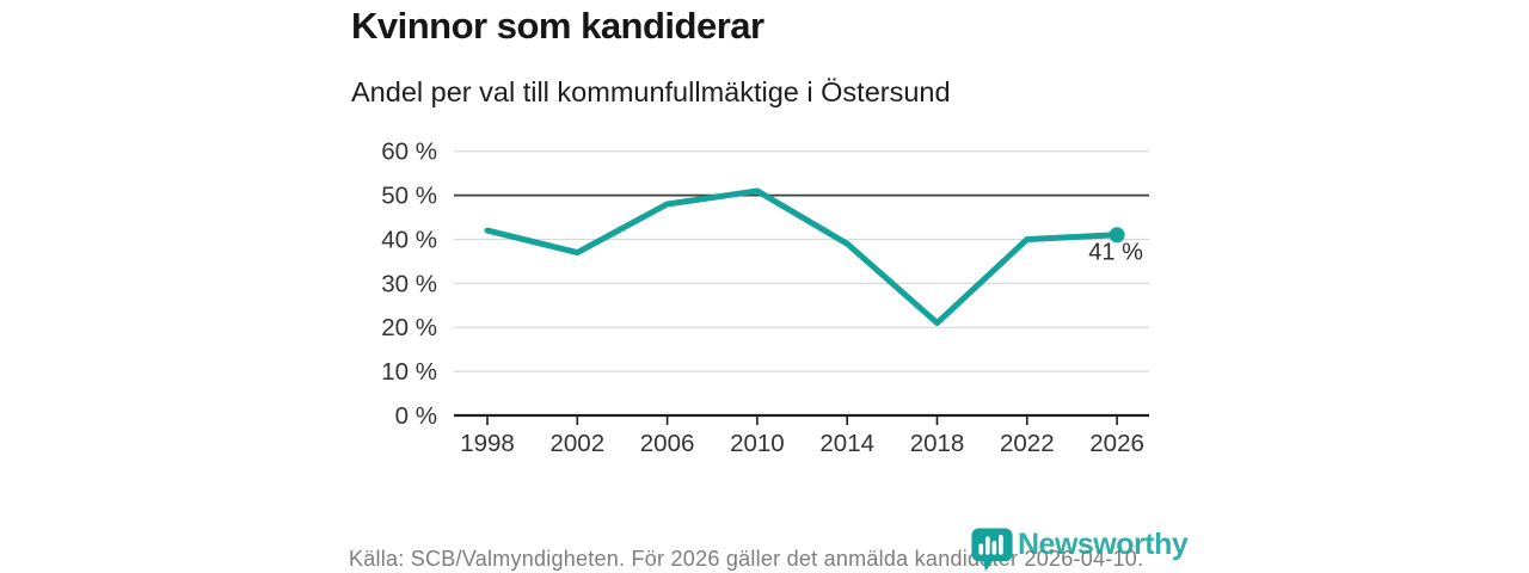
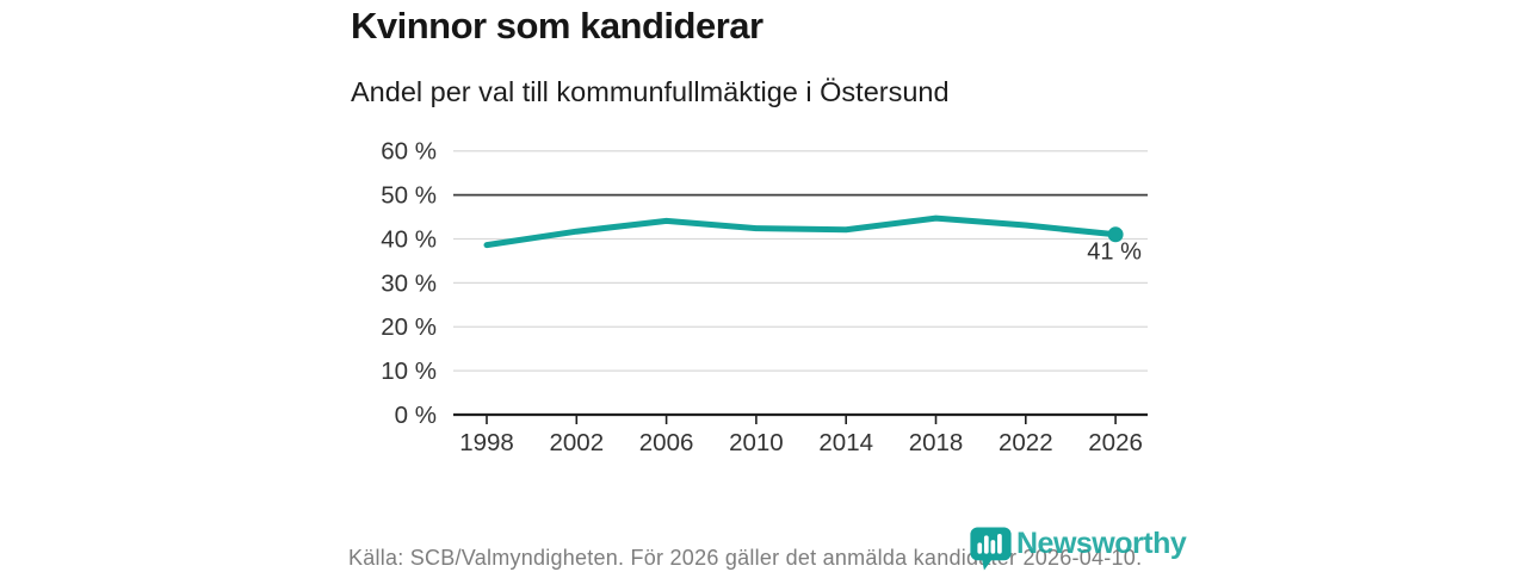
1998: 42% -> 39%
2002: 37% -> 42%
2006: 48% -> 44%
2010: 51% -> 42%
2014: 39% -> 42%
2018: 21% -> 45%
2022: 40% -> 43%
